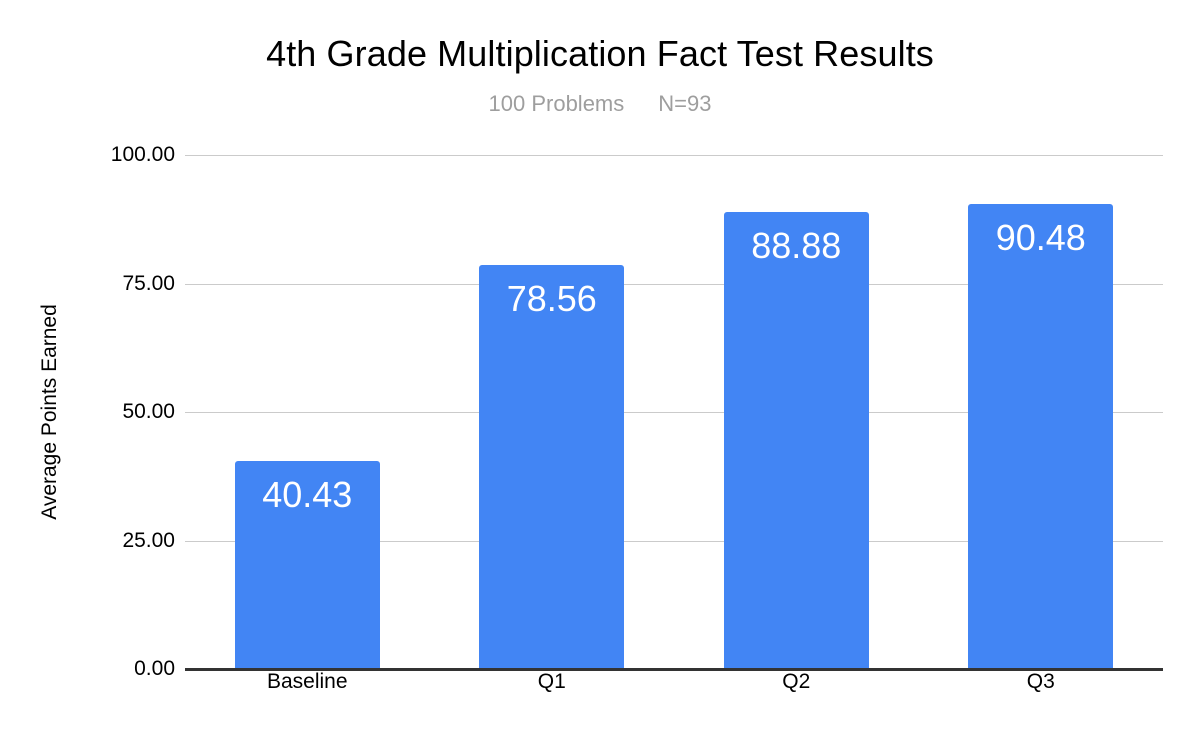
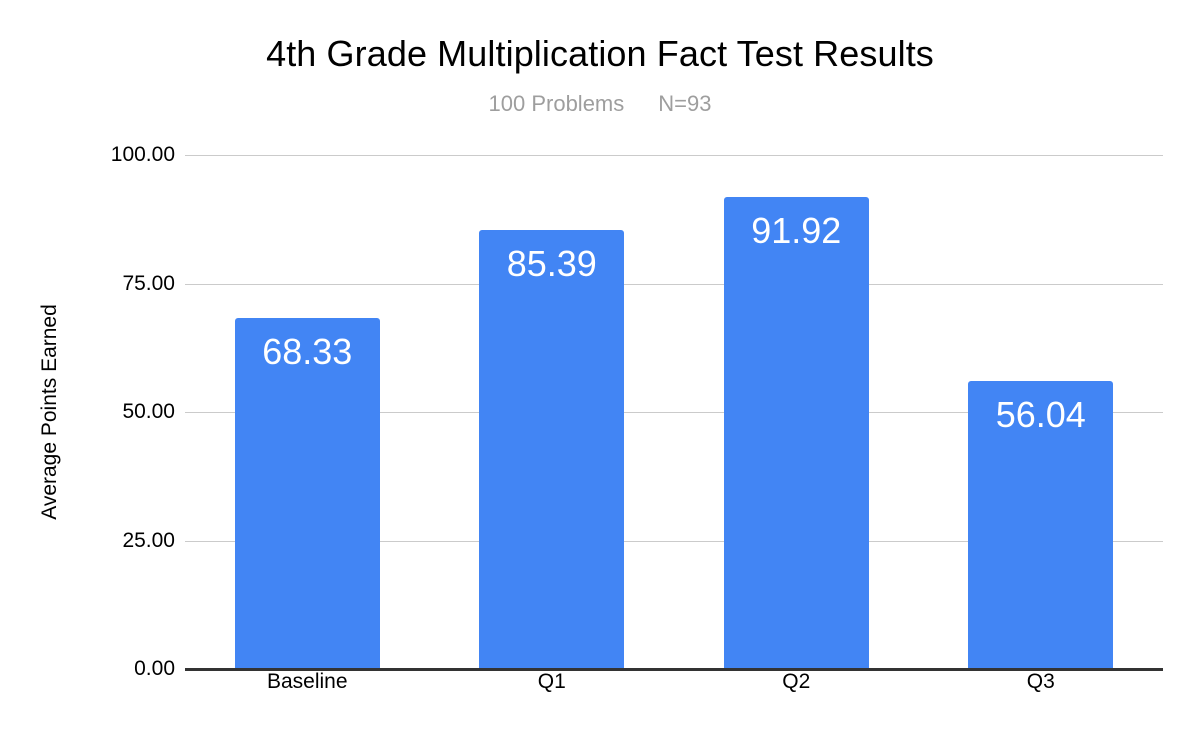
Baseline: 40.43 -> 68.33
Q1: 78.56 -> 85.39
Q2: 88.88 -> 91.92
Q3: 90.48 -> 56.04
